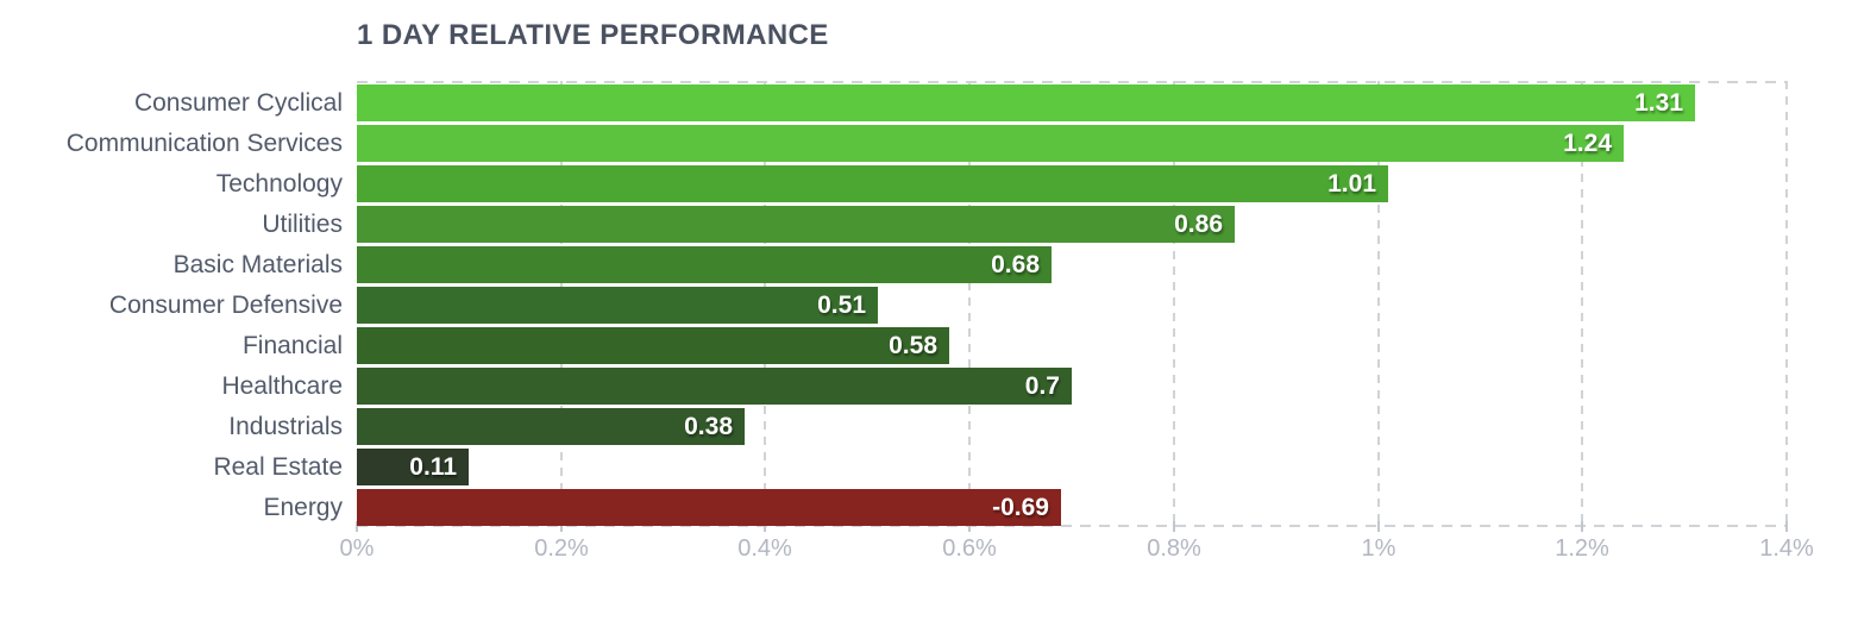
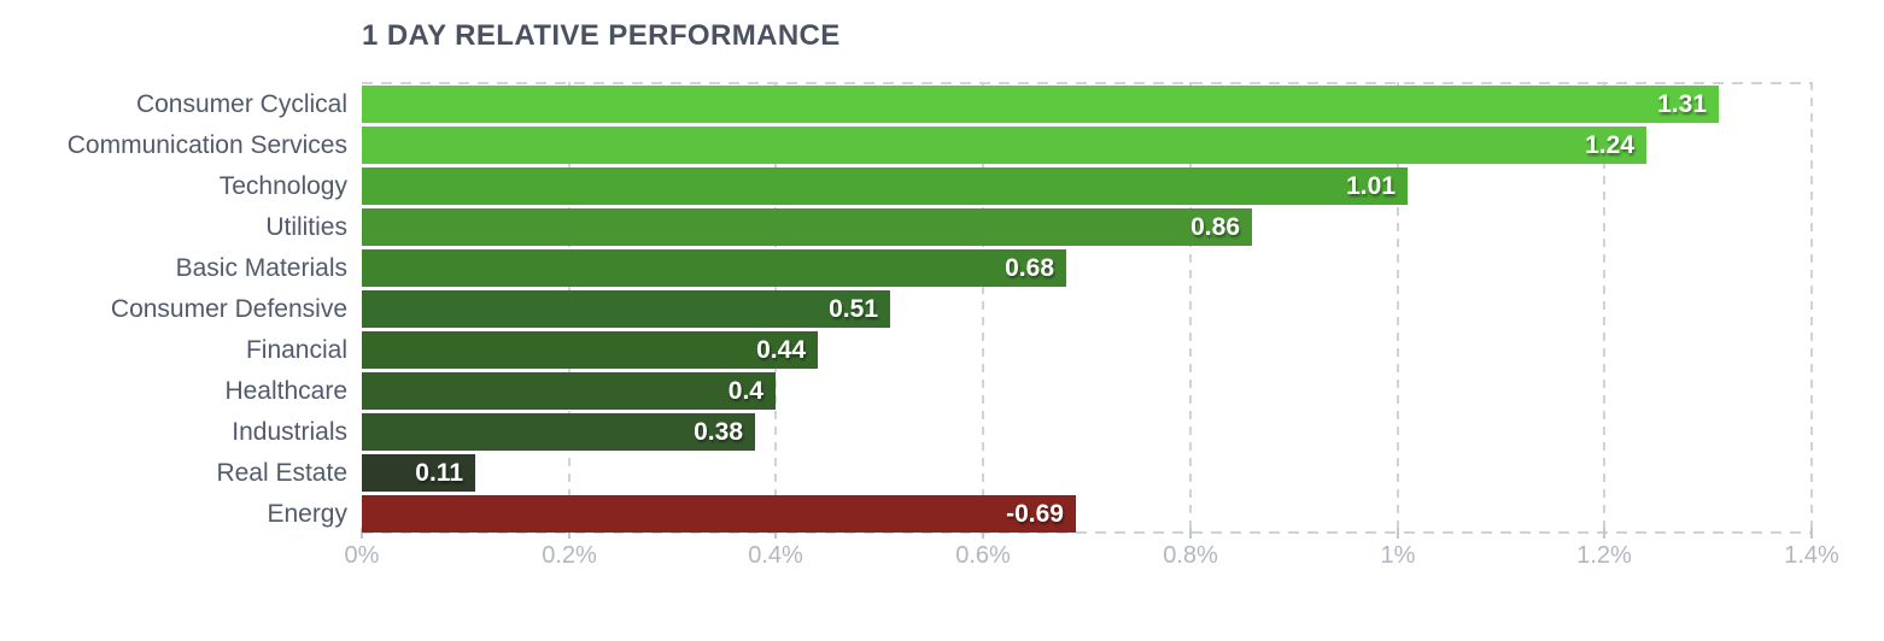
Financial: 0.58 -> 0.44
Healthcare: 0.7 -> 0.4
